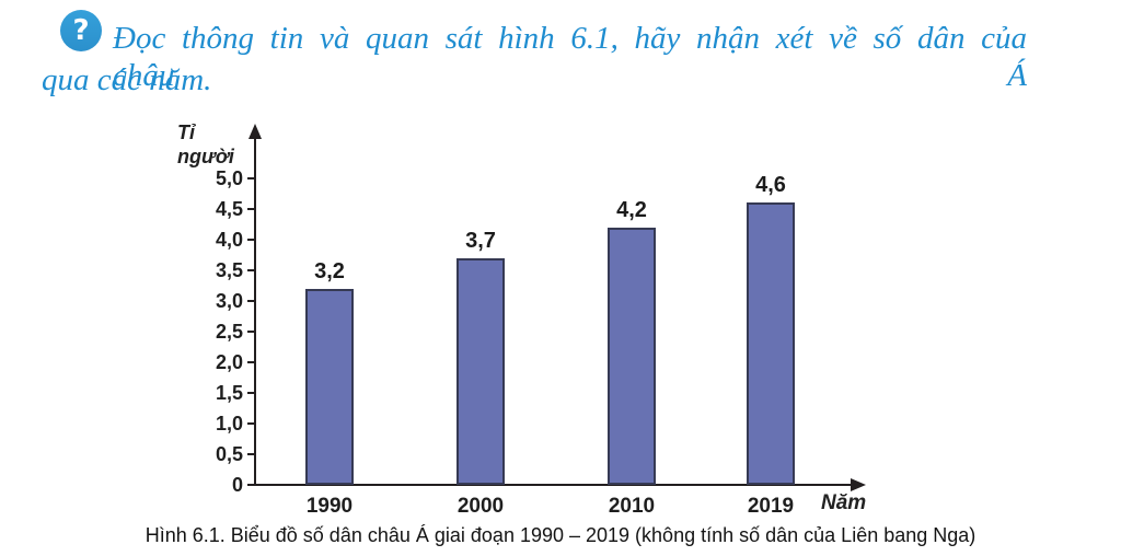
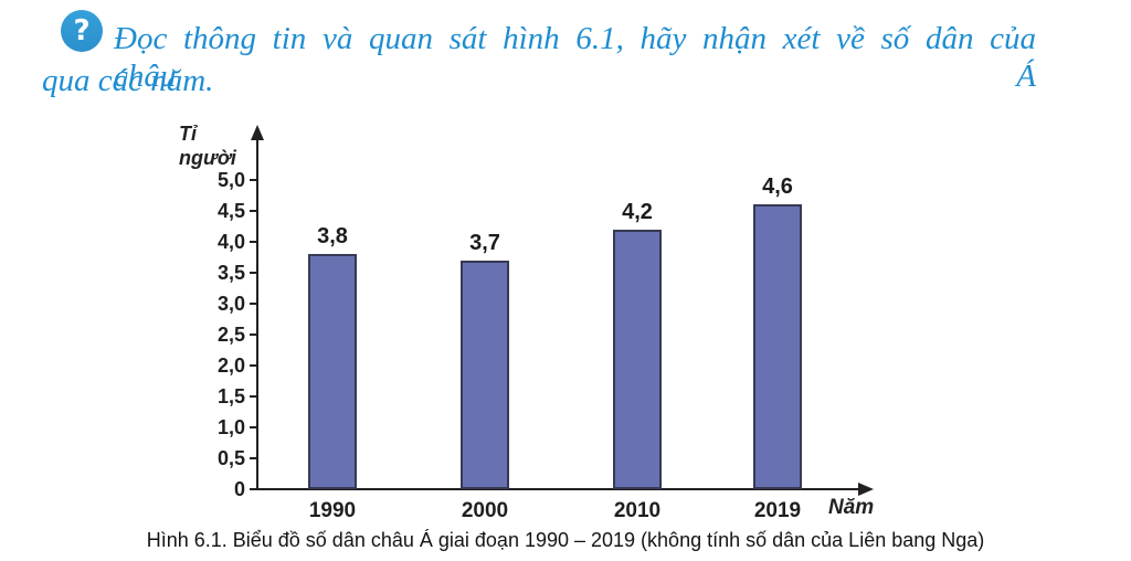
1990: 3,2 -> 3,8
